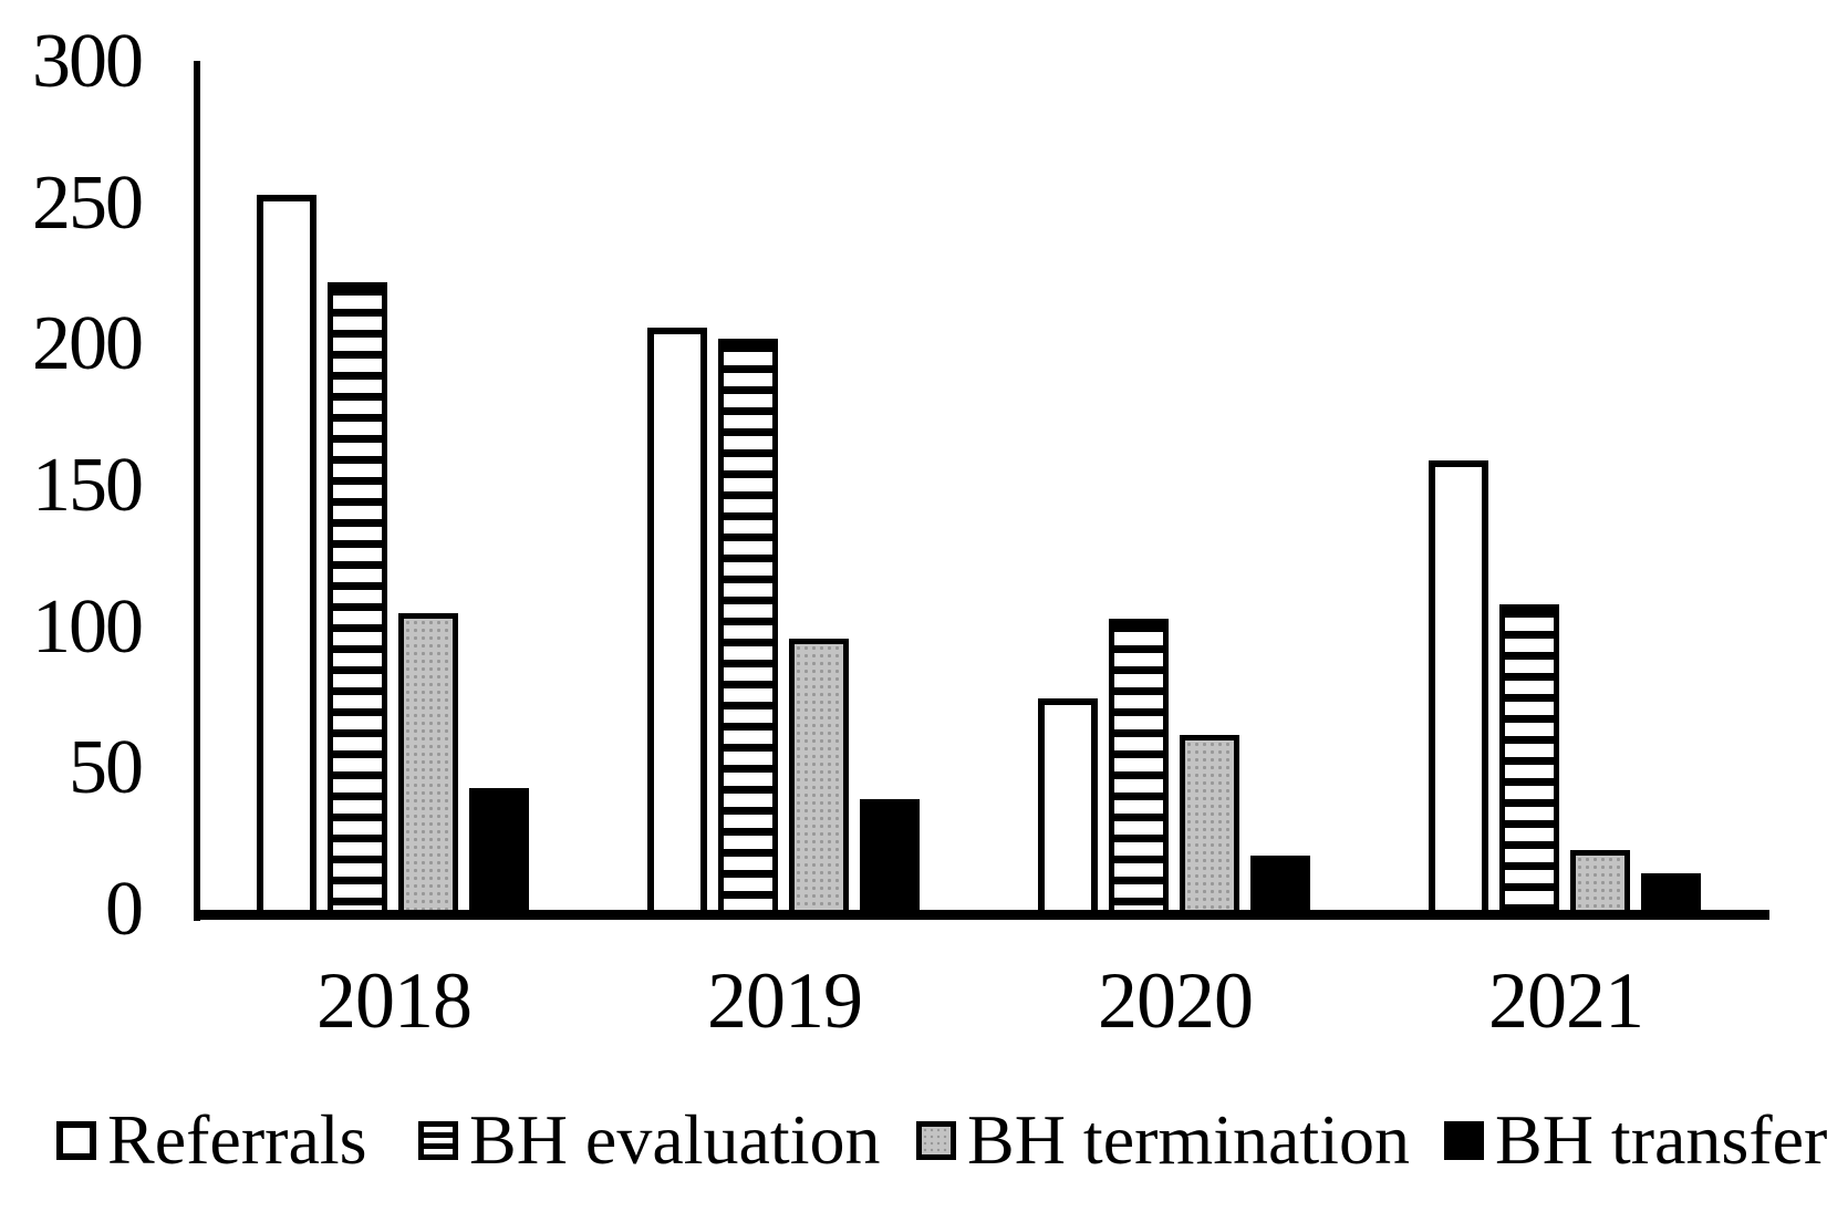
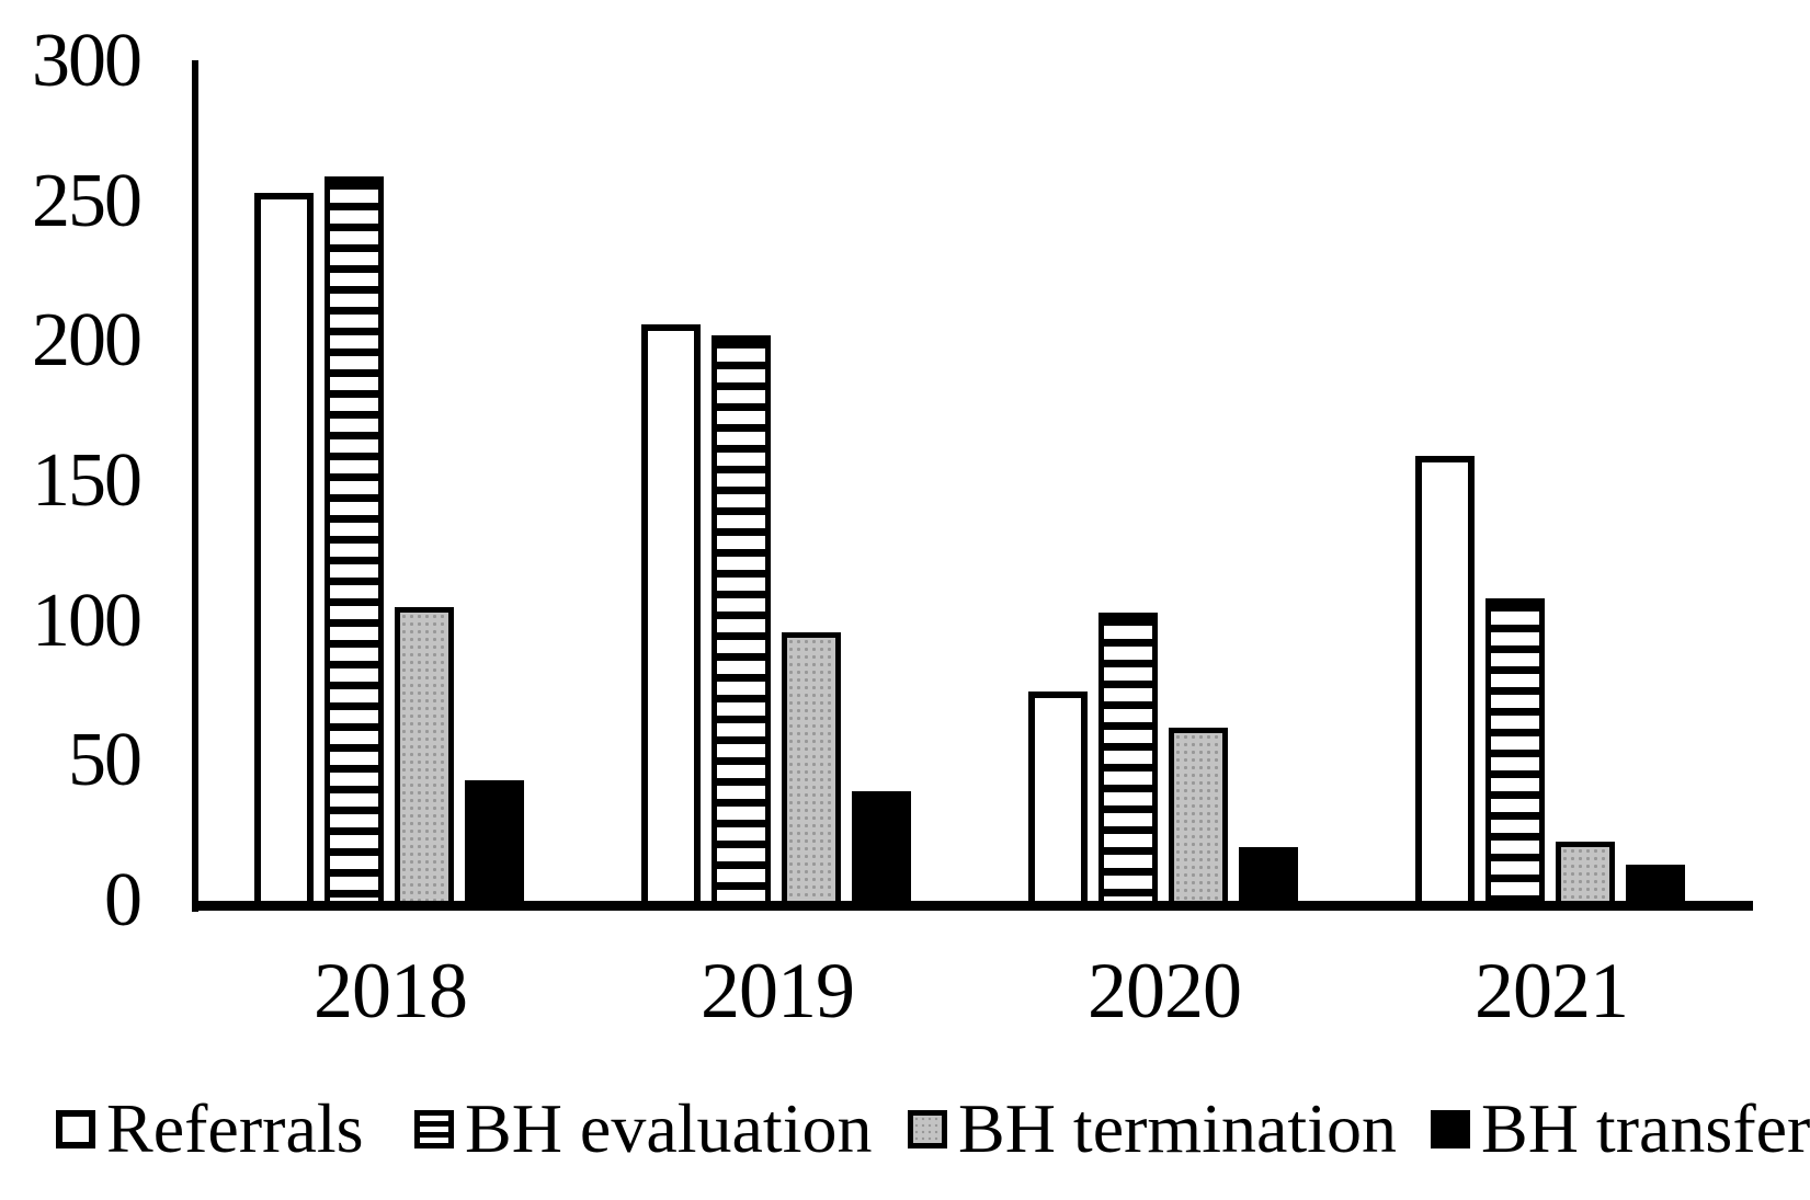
BH evaluation/2018: 222 -> 259
